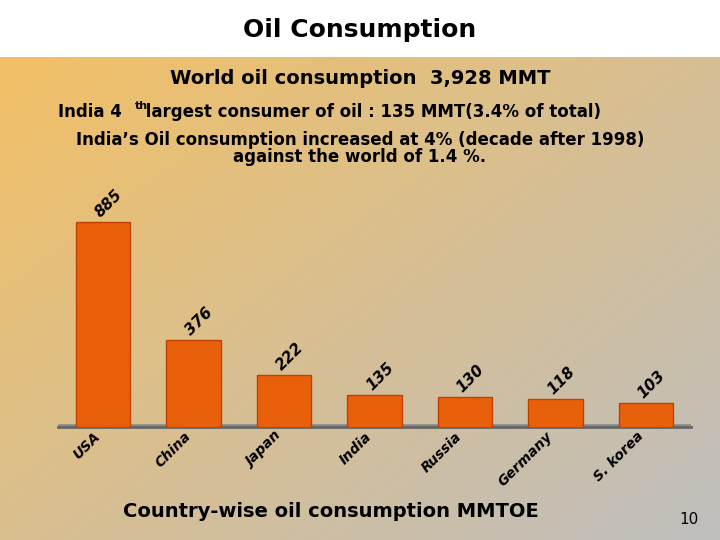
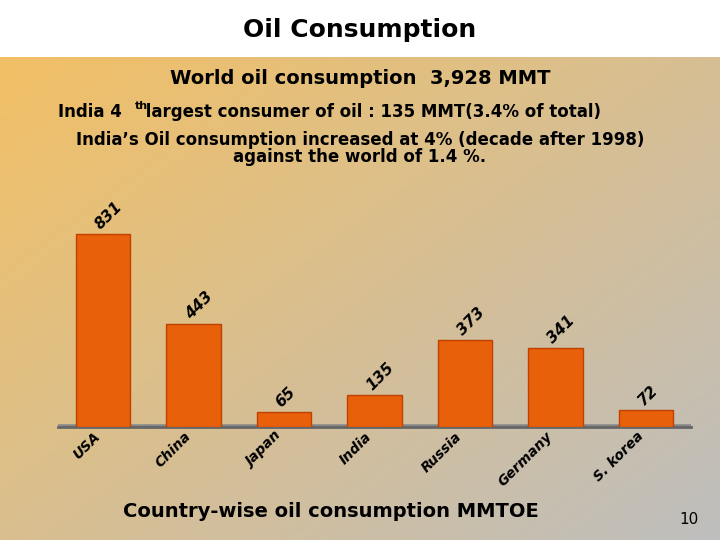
USA: 885 -> 831
China: 376 -> 443
Japan: 222 -> 65
Russia: 130 -> 373
Germany: 118 -> 341
S. korea: 103 -> 72
